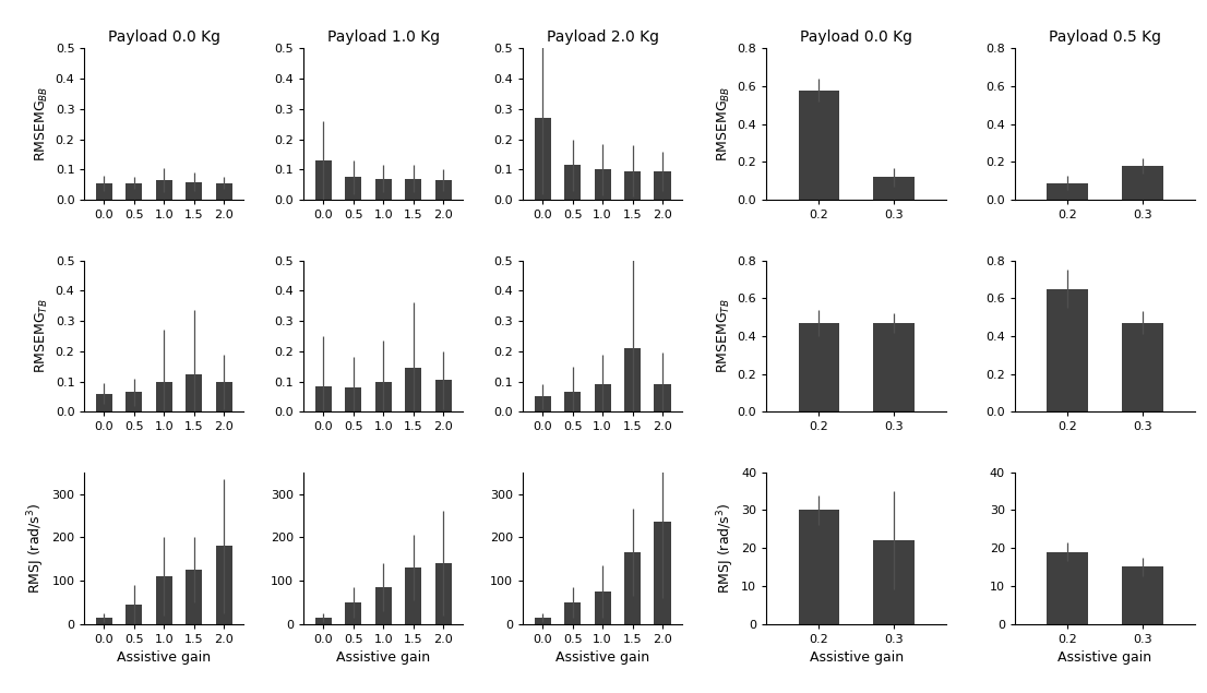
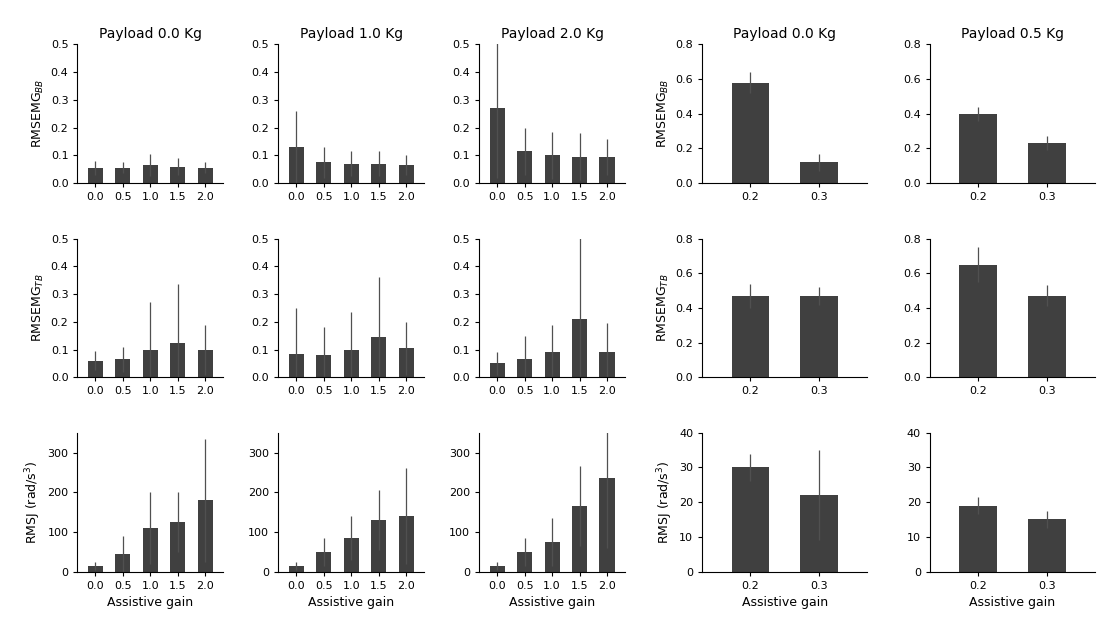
Payload 0.5 Kg/0.2: 0.09 -> 0.40
Payload 0.5 Kg/0.3: 0.18 -> 0.23
